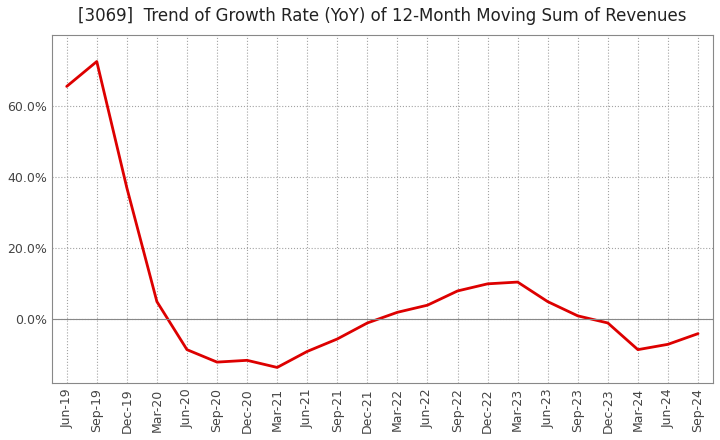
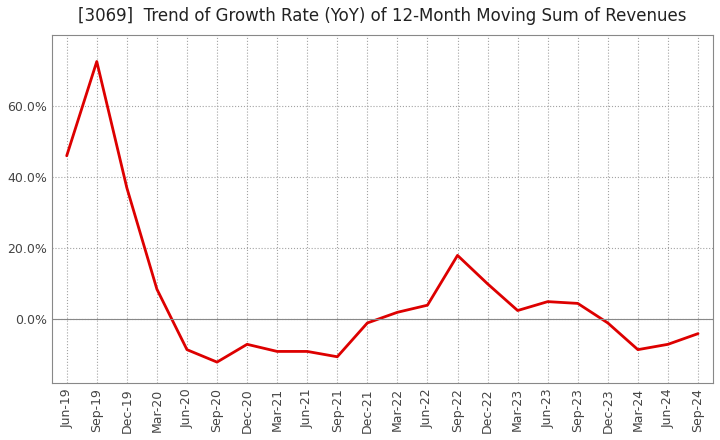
Jun-19: 65.5% -> 46.0%
Mar-20: 5.0% -> 8.5%
Dec-20: -11.5% -> -7.0%
Mar-21: -13.5% -> -9.0%
Sep-21: -5.5% -> -10.5%
Sep-22: 8.0% -> 18.0%
Mar-23: 10.5% -> 2.5%
Sep-23: 1.0% -> 4.5%
